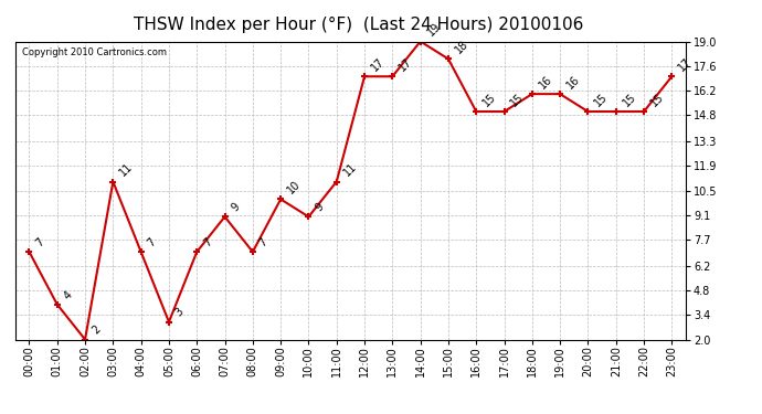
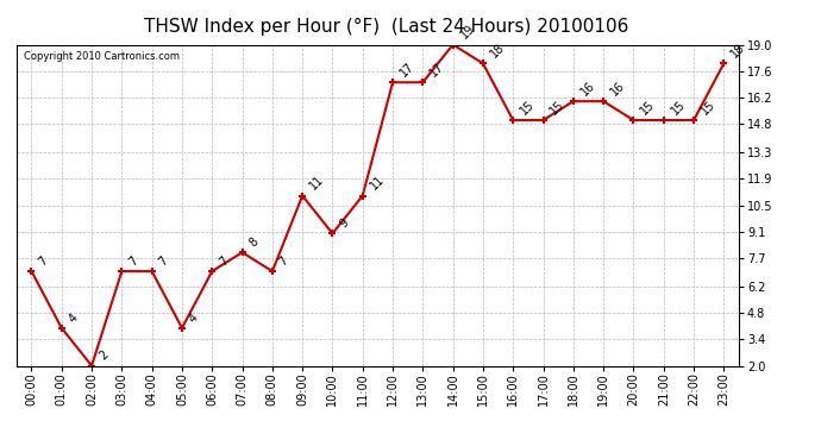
03:00: 11 -> 7
05:00: 3 -> 4
07:00: 9 -> 8
09:00: 10 -> 11
23:00: 17 -> 18
